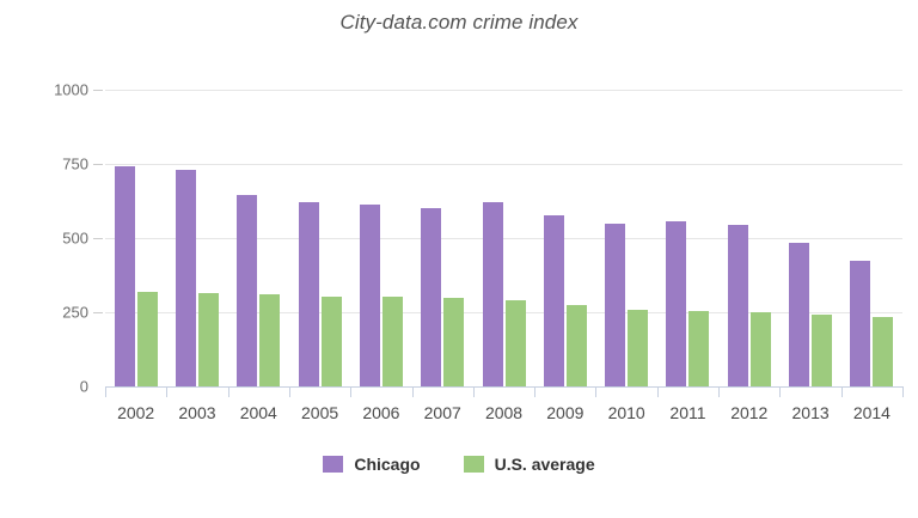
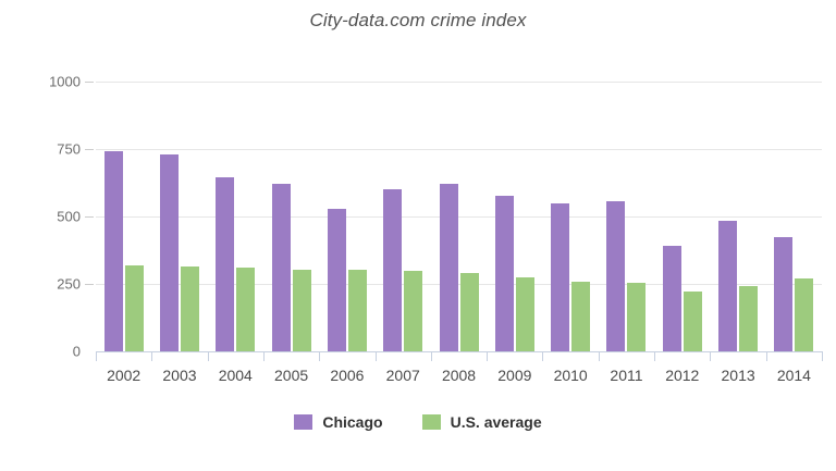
Chicago/2006: 610 -> 530
Chicago/2012: 540 -> 390
U.S. average/2012: 250 -> 220
U.S. average/2014: 230 -> 270
